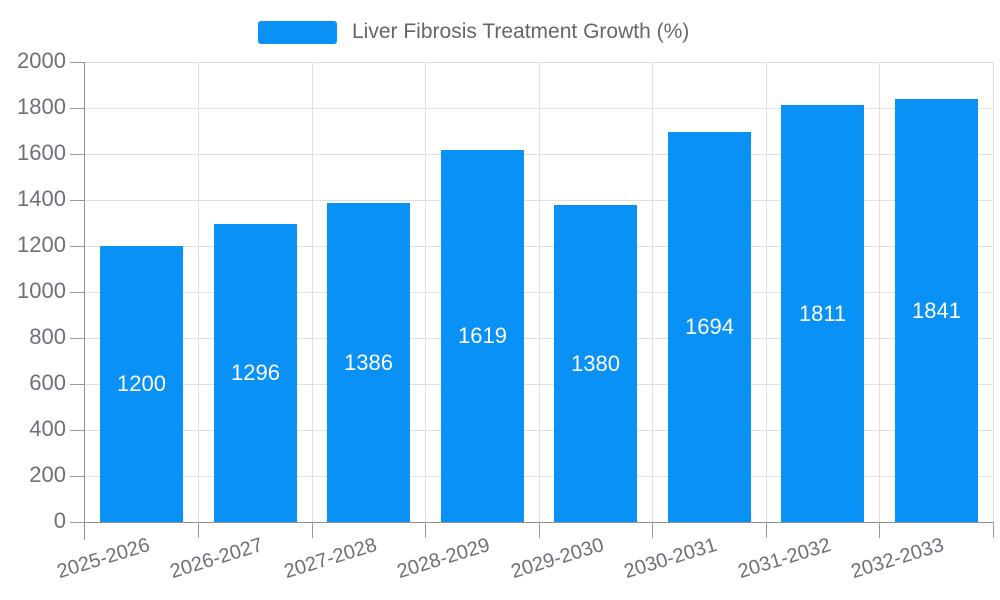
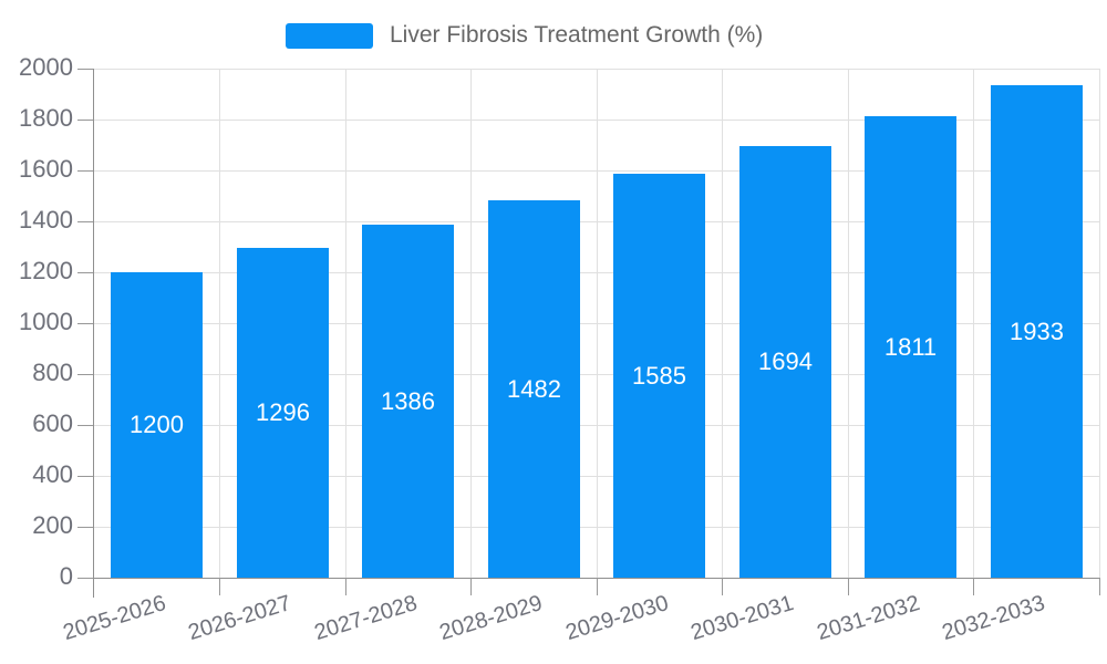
2028-2029: 1619 -> 1482
2029-2030: 1380 -> 1585
2032-2033: 1841 -> 1933
